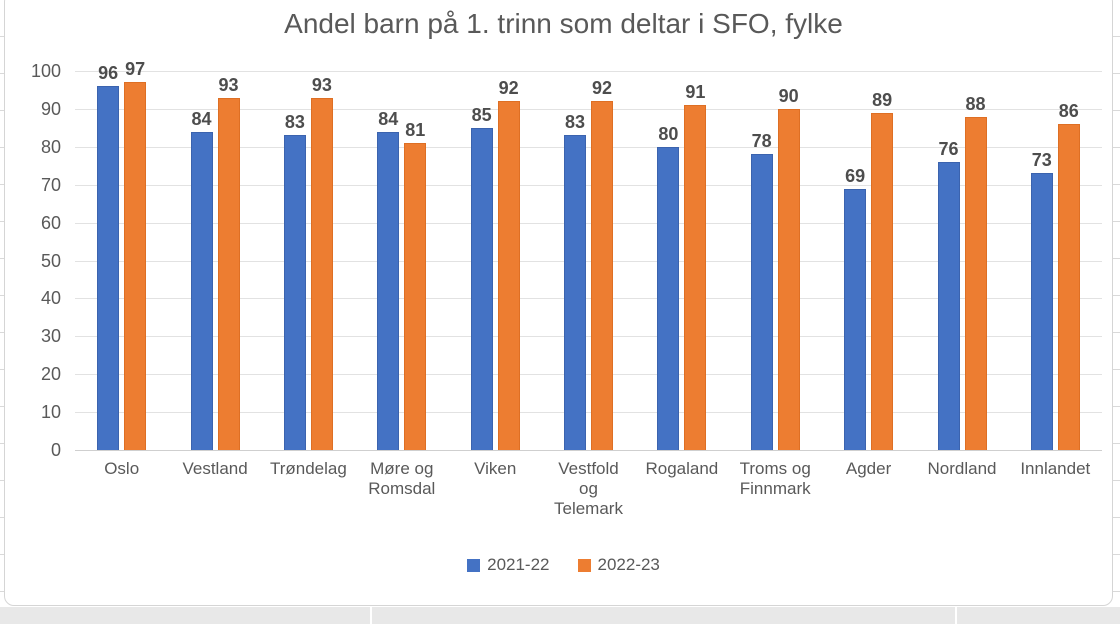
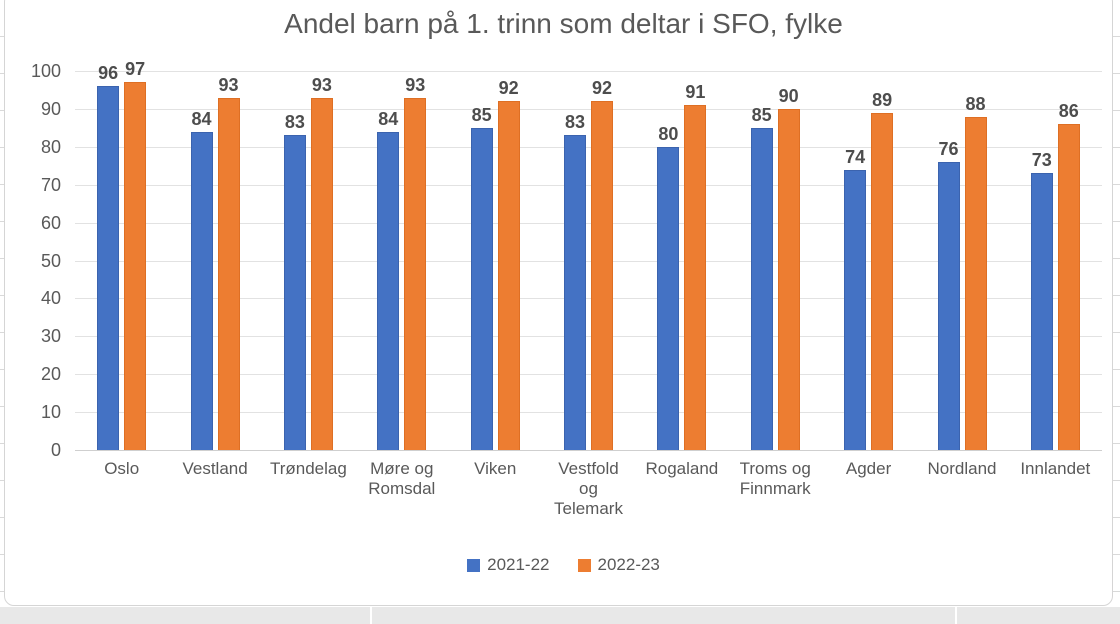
2022-23/Møre og Romsdal: 81 -> 93
2021-22/Troms og Finnmark: 78 -> 85
2021-22/Agder: 69 -> 74
